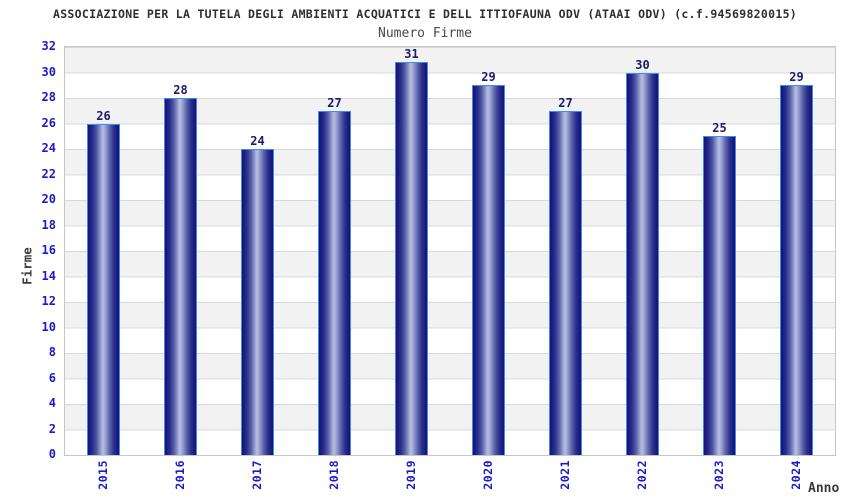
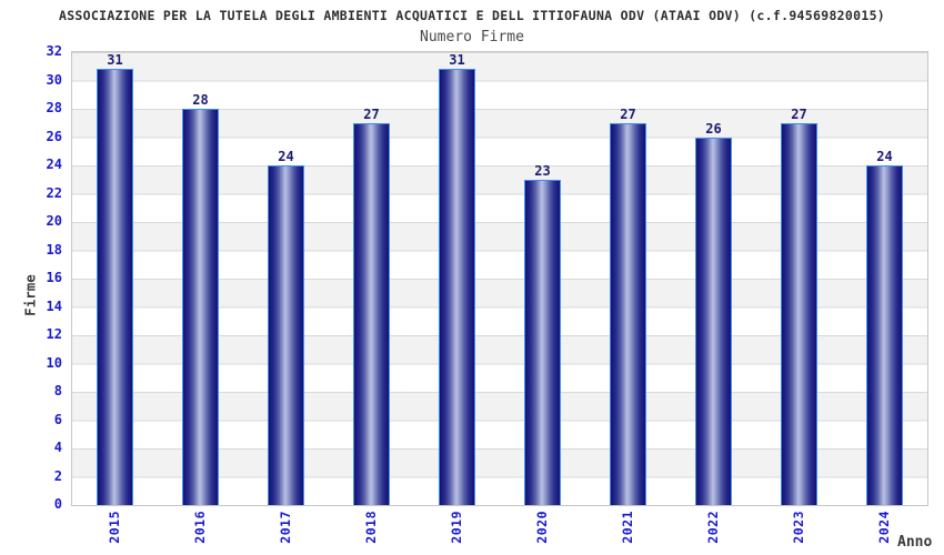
2015: 26 -> 31
2020: 29 -> 23
2022: 30 -> 26
2023: 25 -> 27
2024: 29 -> 24
